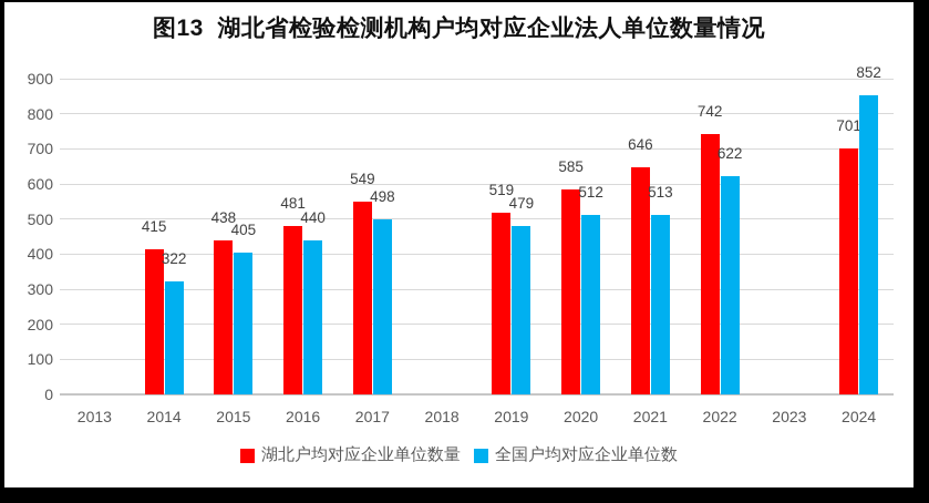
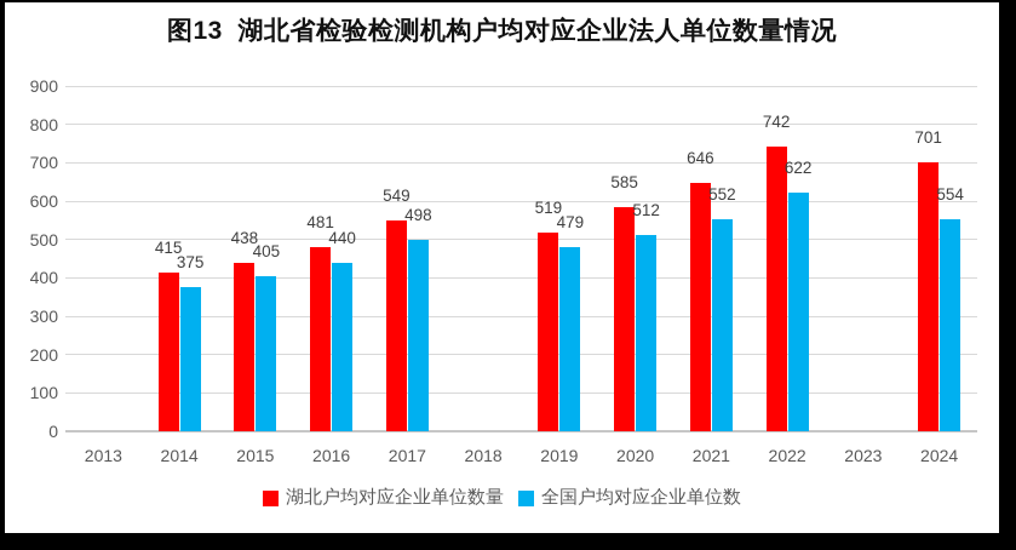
全国户均对应企业单位数/2014: 322 -> 375
全国户均对应企业单位数/2021: 513 -> 552
全国户均对应企业单位数/2024: 852 -> 554
